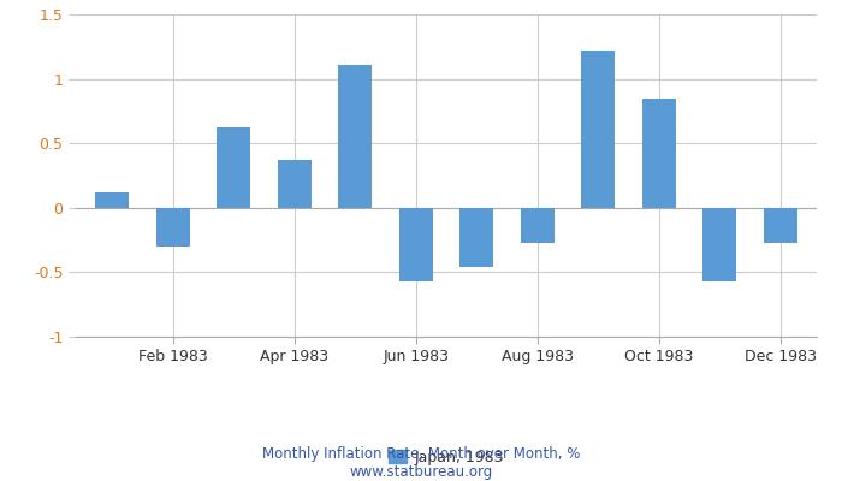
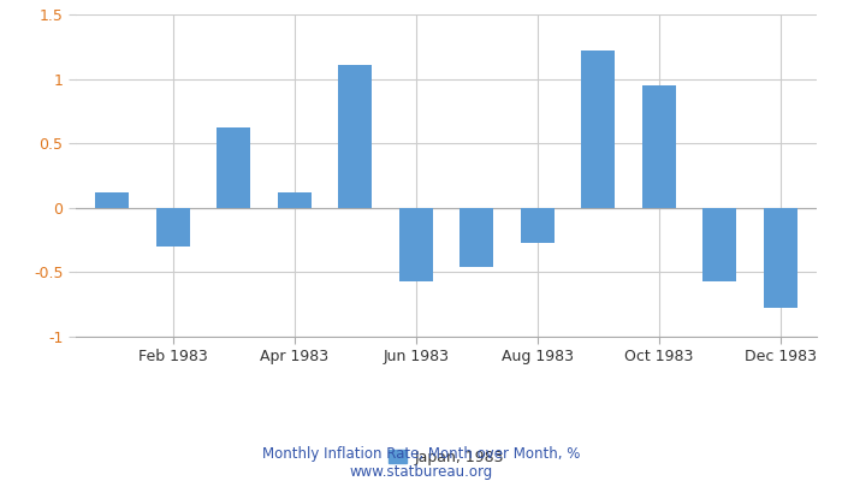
Apr 1983: 0.37 -> 0.12
Oct 1983: 0.85 -> 0.95
Dec 1983: -0.27 -> -0.78
